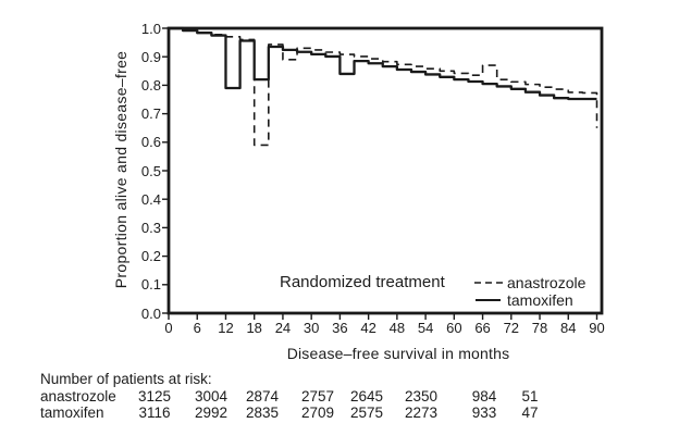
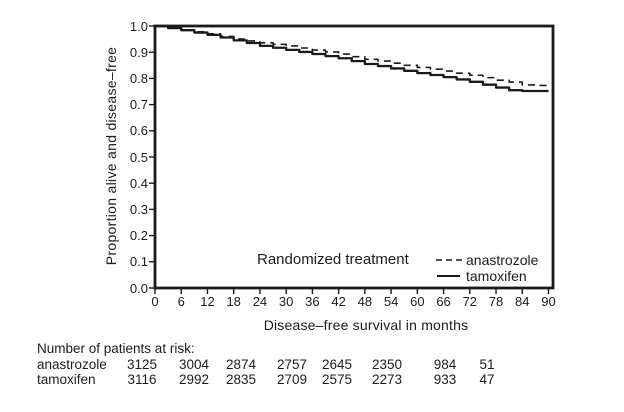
tamoxifen/12: 0.79 -> 0.97
anastrozole/18: 0.59 -> 0.95
tamoxifen/18: 0.82 -> 0.94
anastrozole/24: 0.89 -> 0.94
tamoxifen/36: 0.84 -> 0.89
anastrozole/66: 0.87 -> 0.83
anastrozole/90: 0.65 -> 0.77
